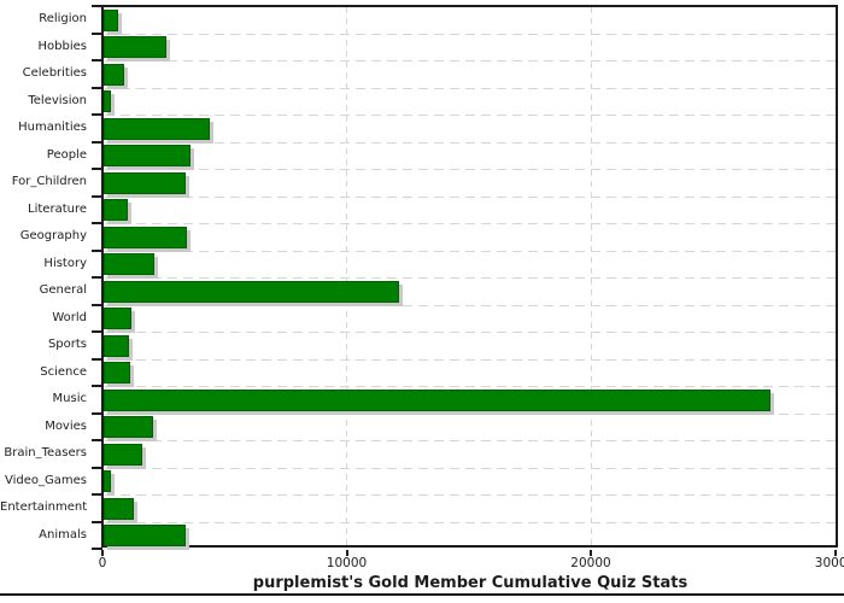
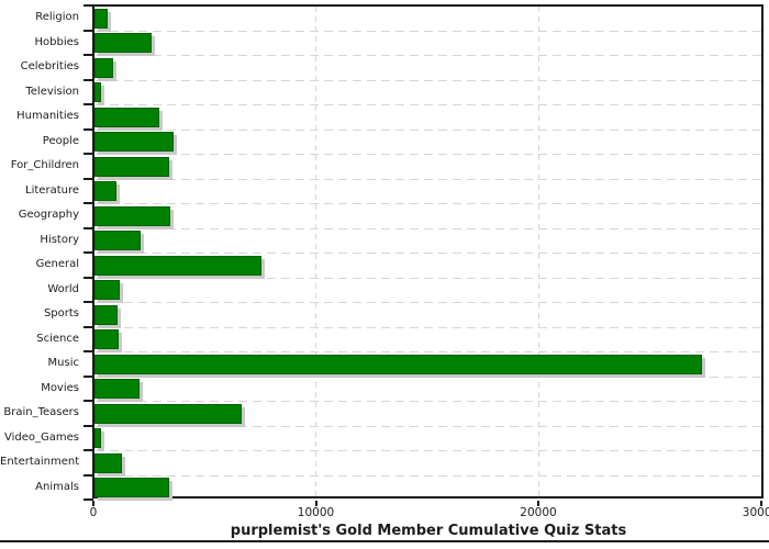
Humanities: 4400 -> 2900
General: 12100 -> 7500
Brain_Teasers: 1600 -> 6600
